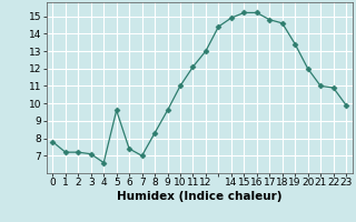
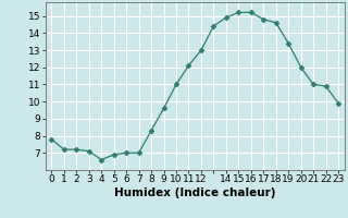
5: 9.6 -> 6.9
6: 7.4 -> 7.0
